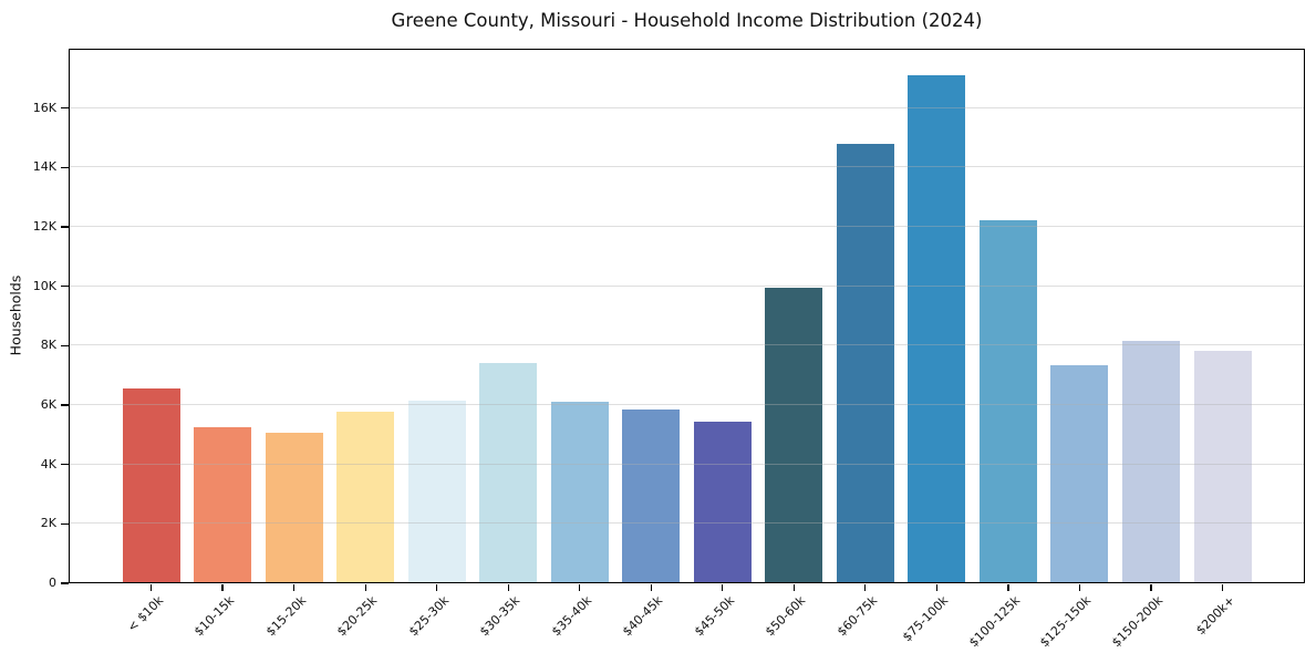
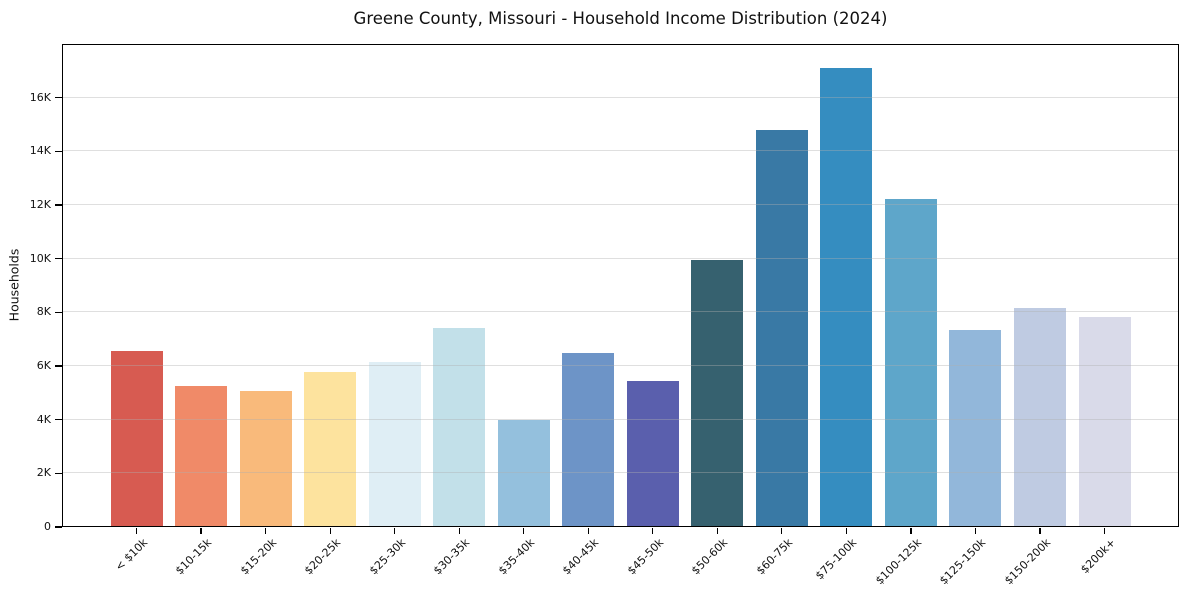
$35-40k: 6.1K -> 4.0K
$40-45k: 5.9K -> 6.5K
